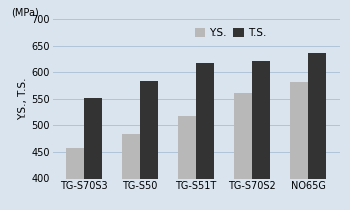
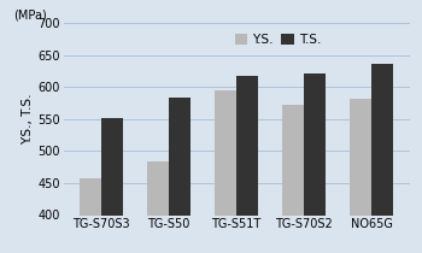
Y.S./TG-S51T: 518 -> 594
Y.S./TG-S70S2: 560 -> 572
